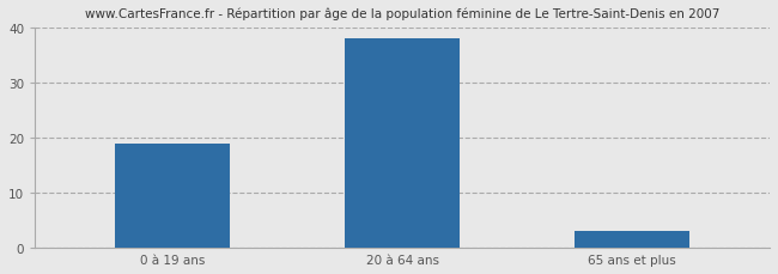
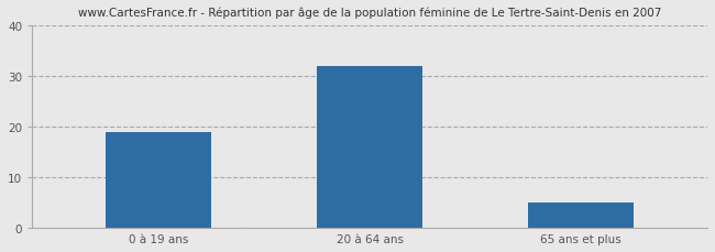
20 à 64 ans: 38 -> 32
65 ans et plus: 3 -> 5
